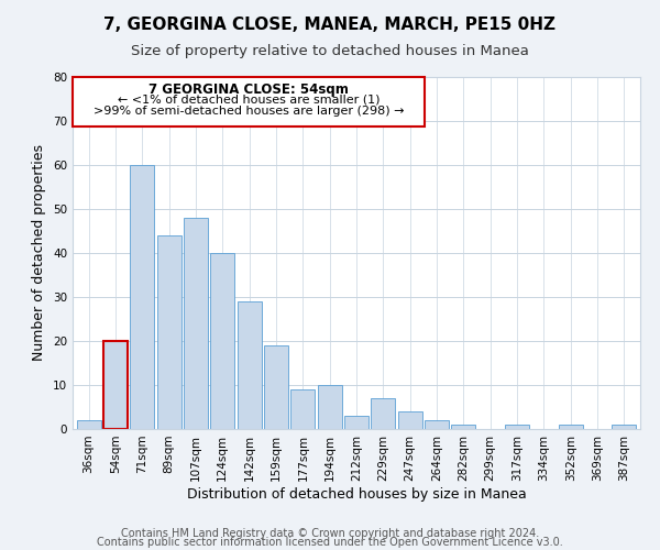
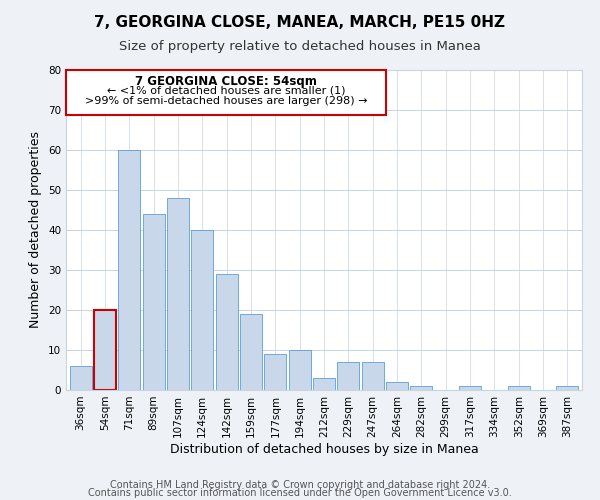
36sqm: 2 -> 6
247sqm: 4 -> 7
